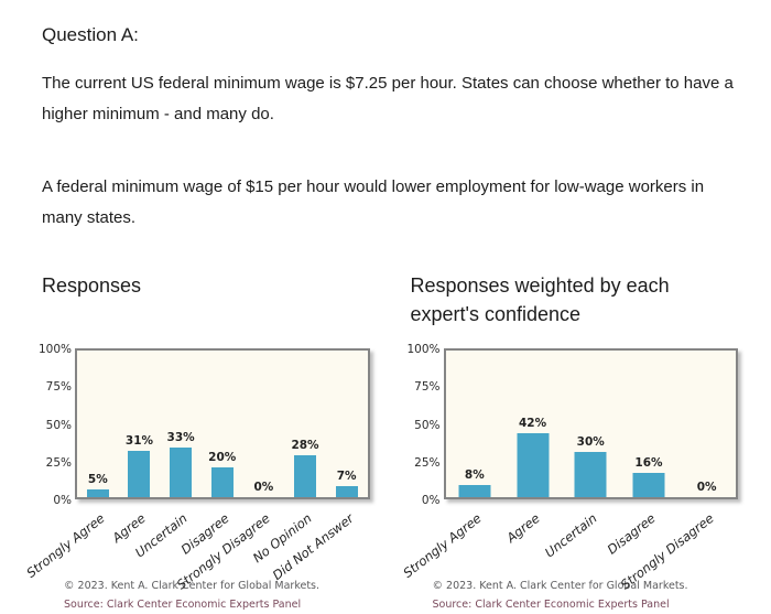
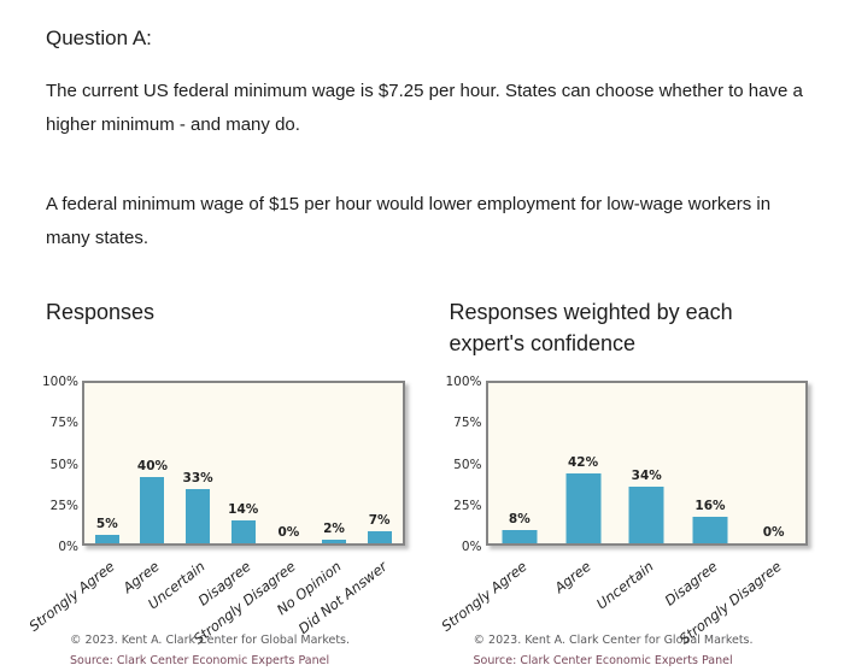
Responses/Agree: 31% -> 40%
Responses/Disagree: 20% -> 14%
Responses/No Opinion: 28% -> 2%
Responses weighted by each expert's confidence/Uncertain: 30% -> 34%
